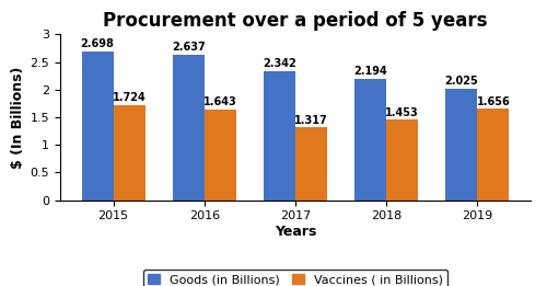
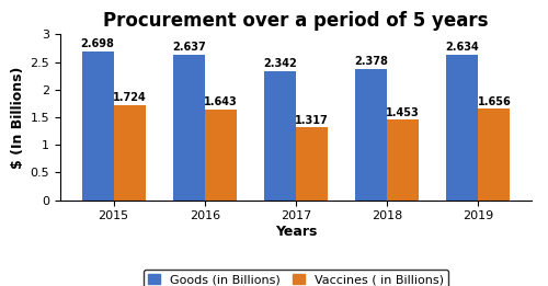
Goods (in Billions)/2018: 2.194 -> 2.378
Goods (in Billions)/2019: 2.025 -> 2.634
